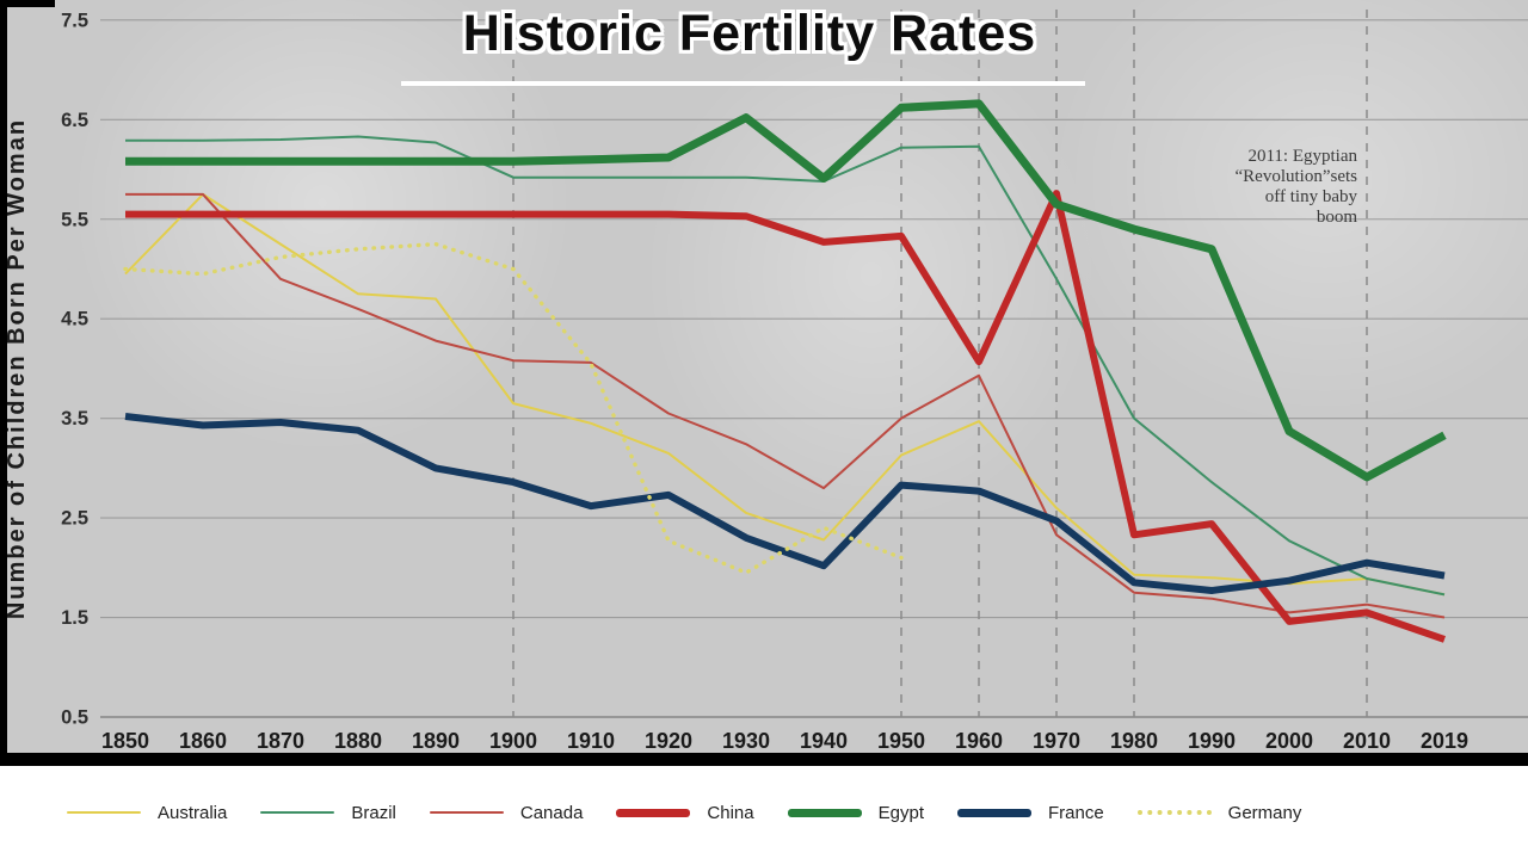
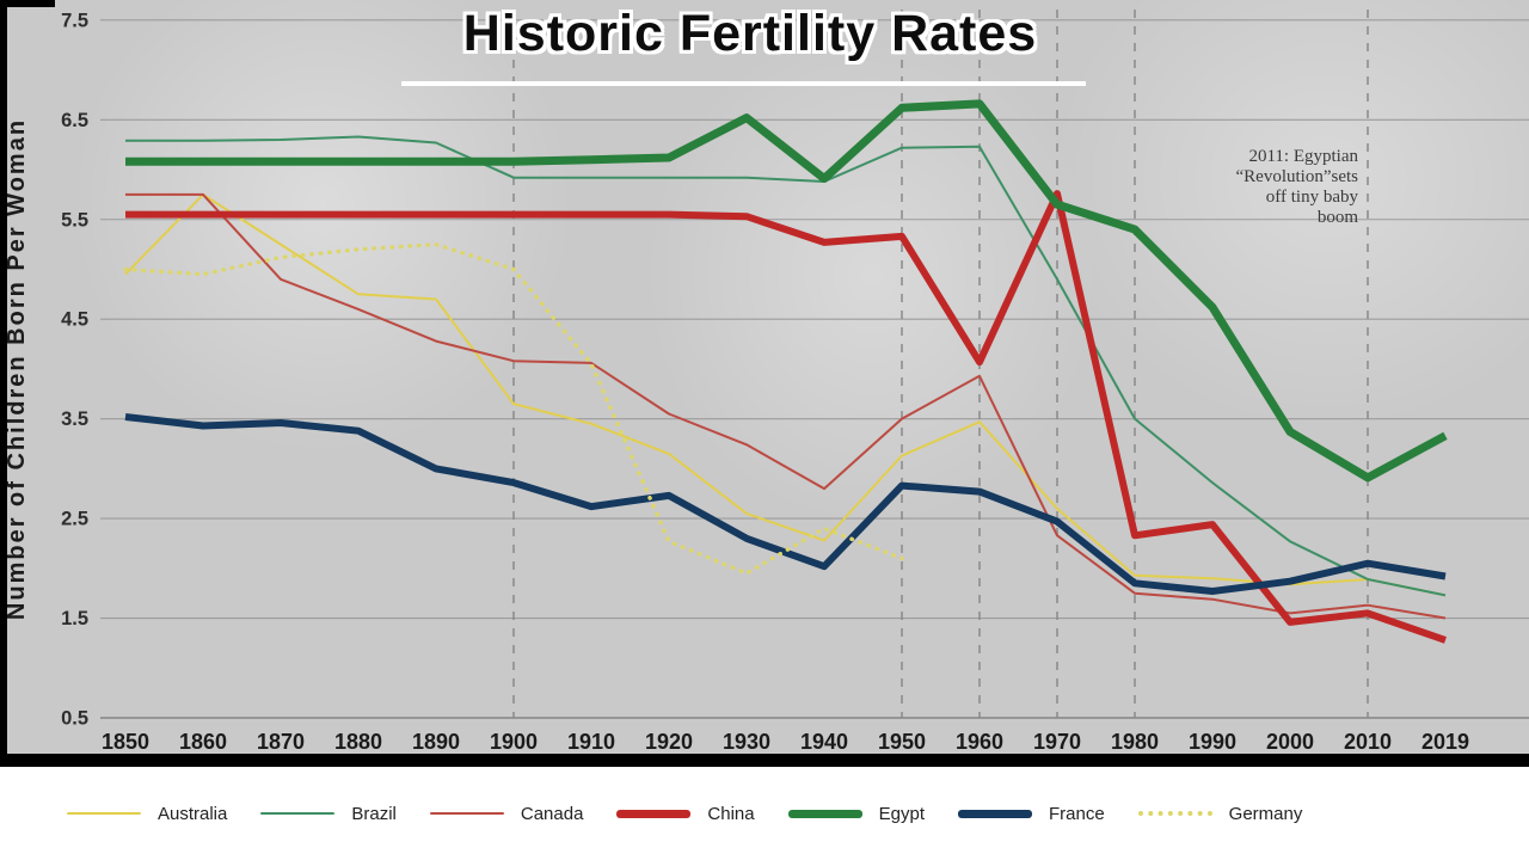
Egypt/1990: 5.2 -> 4.6
